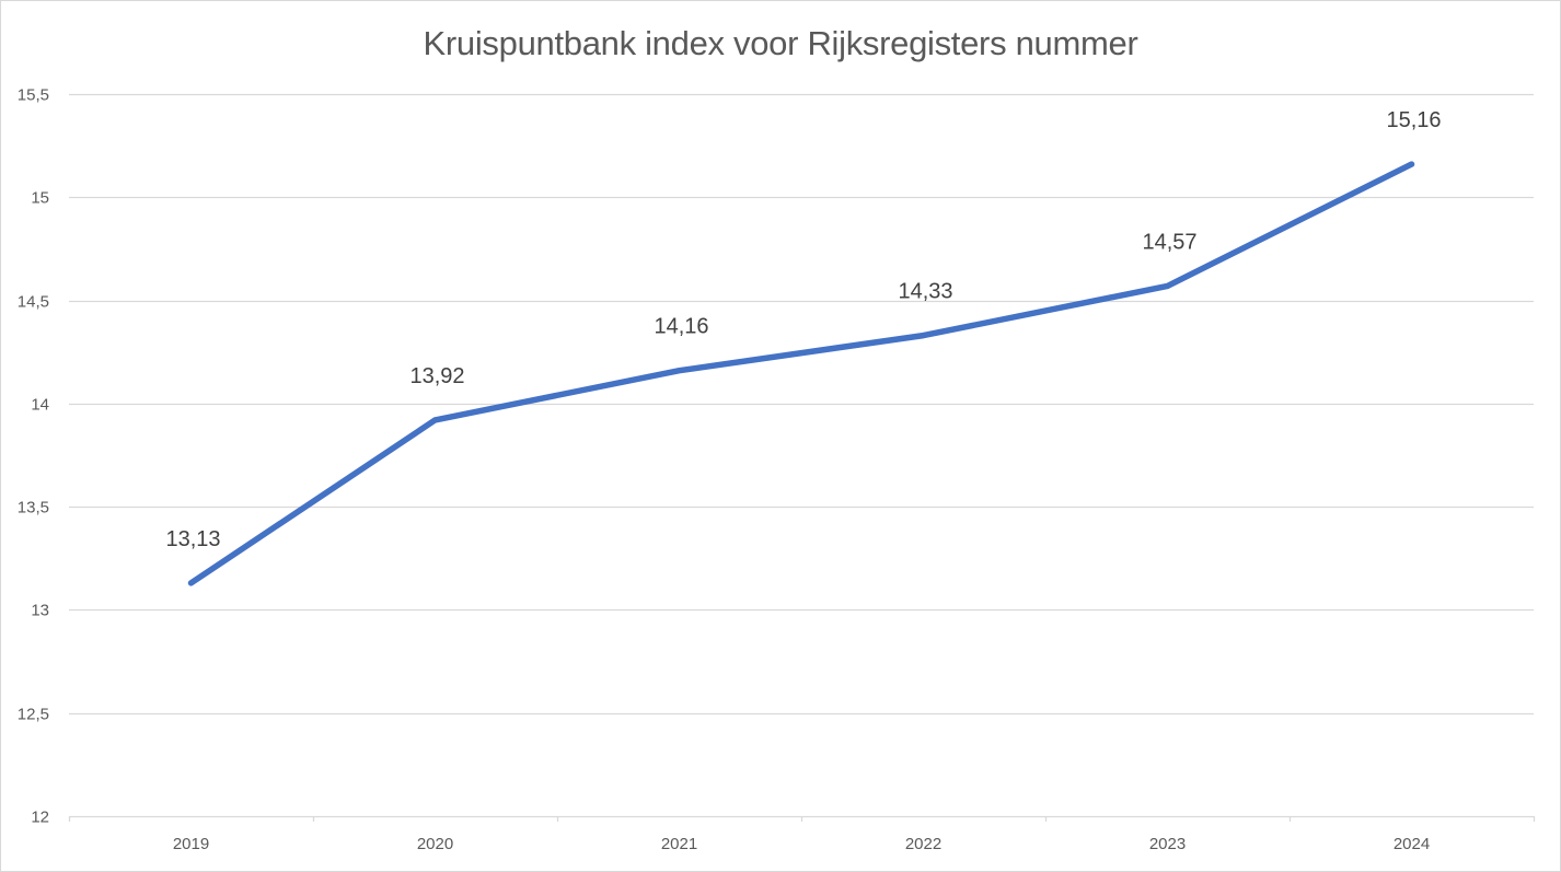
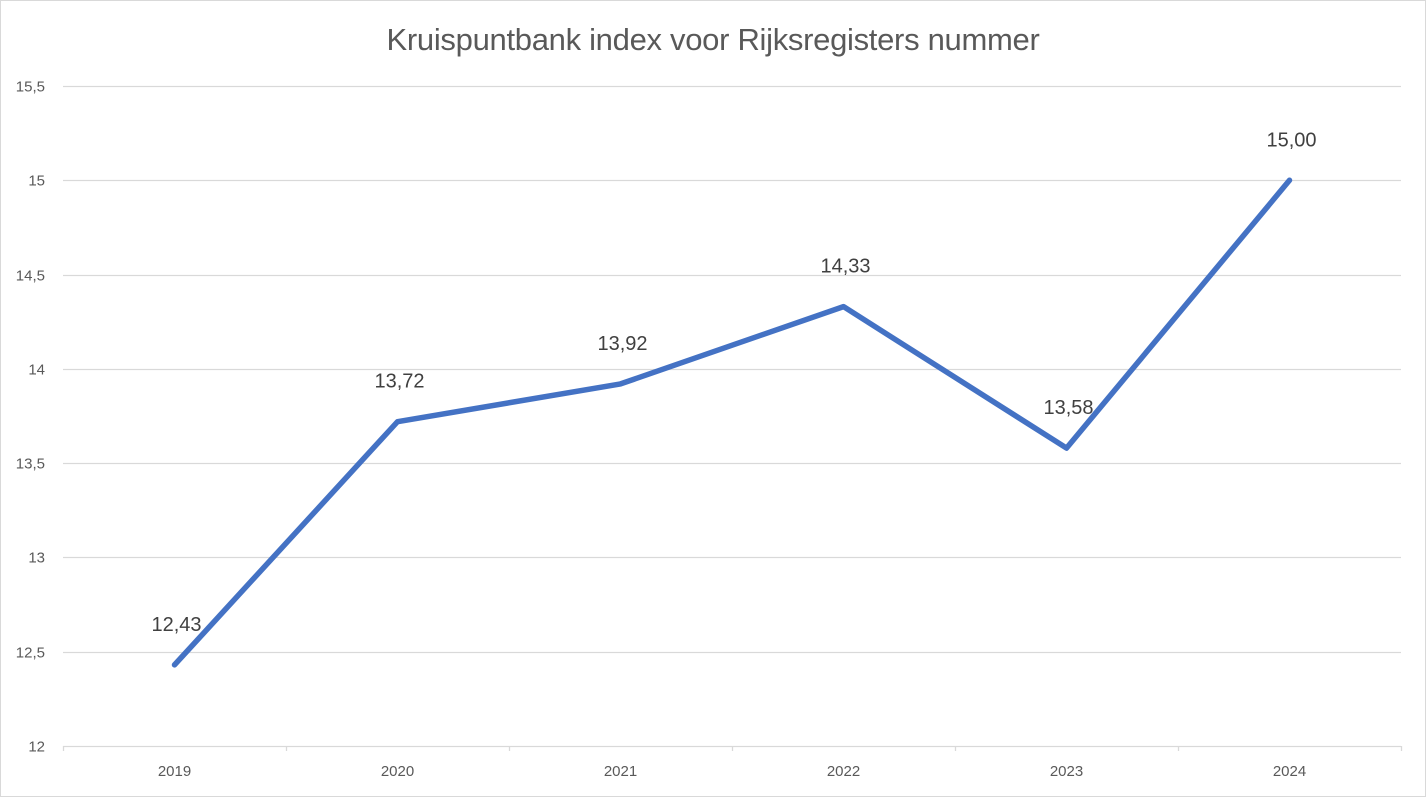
2019: 13,13 -> 12,43
2020: 13,92 -> 13,72
2021: 14,16 -> 13,92
2023: 14,57 -> 13,58
2024: 15,16 -> 15,00
